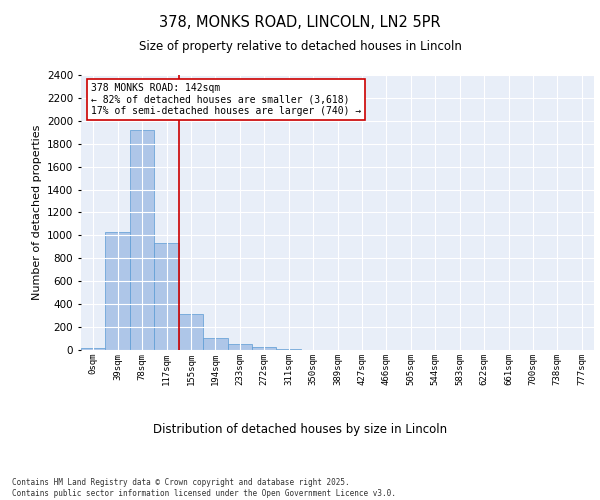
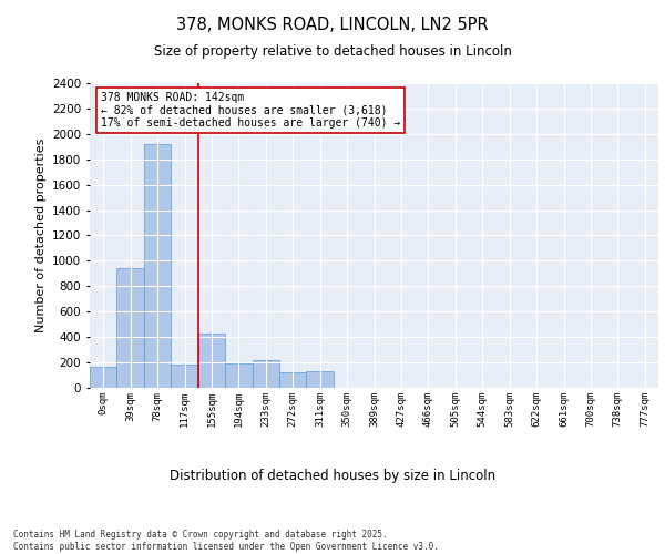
0sqm: 20 -> 170
39sqm: 1030 -> 940
117sqm: 930 -> 180
155sqm: 310 -> 430
194sqm: 100 -> 190
233sqm: 50 -> 220
272sqm: 20 -> 120
311sqm: 10 -> 130
